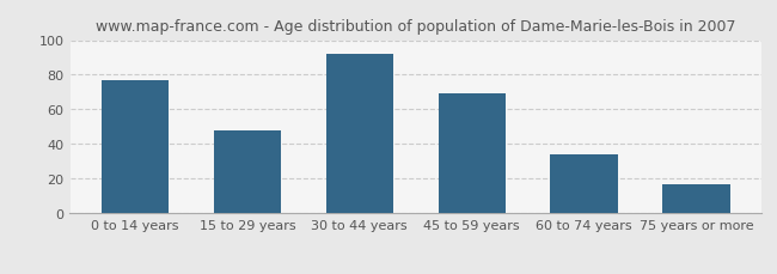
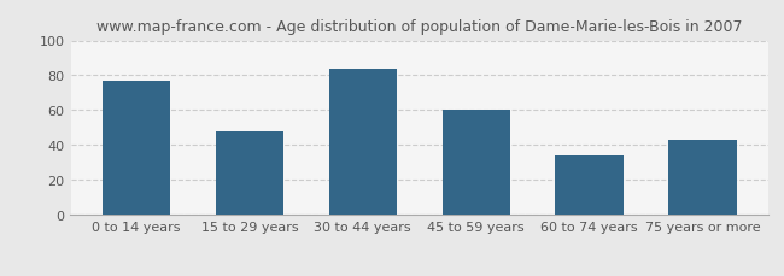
30 to 44 years: 92 -> 84
45 to 59 years: 69 -> 60
75 years or more: 17 -> 43
